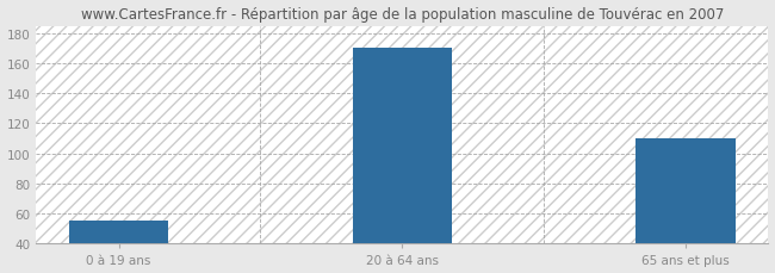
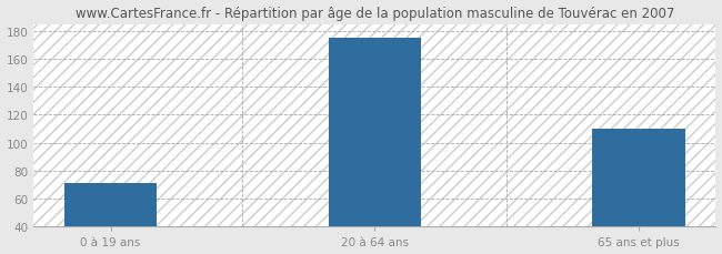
0 à 19 ans: 55 -> 71
20 à 64 ans: 170 -> 175
